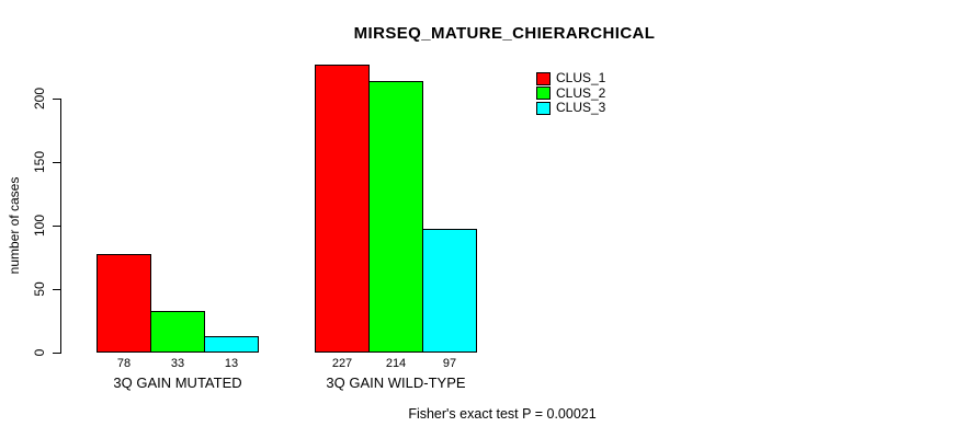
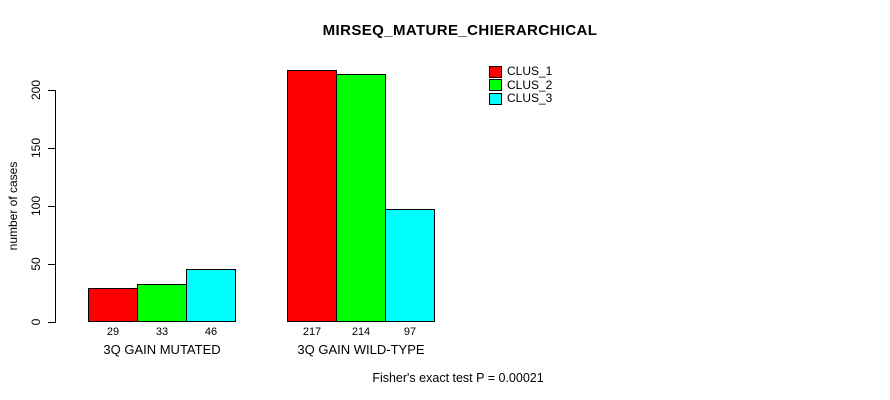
CLUS_1/3Q GAIN MUTATED: 78 -> 29
CLUS_3/3Q GAIN MUTATED: 13 -> 46
CLUS_1/3Q GAIN WILD-TYPE: 227 -> 217
